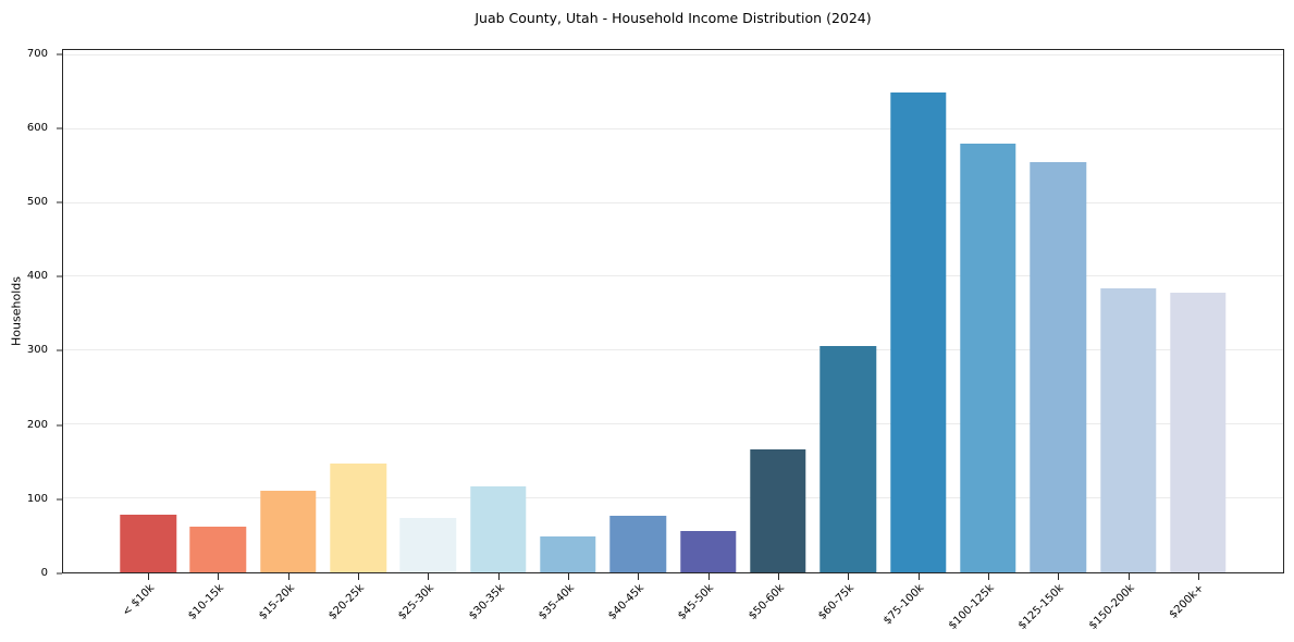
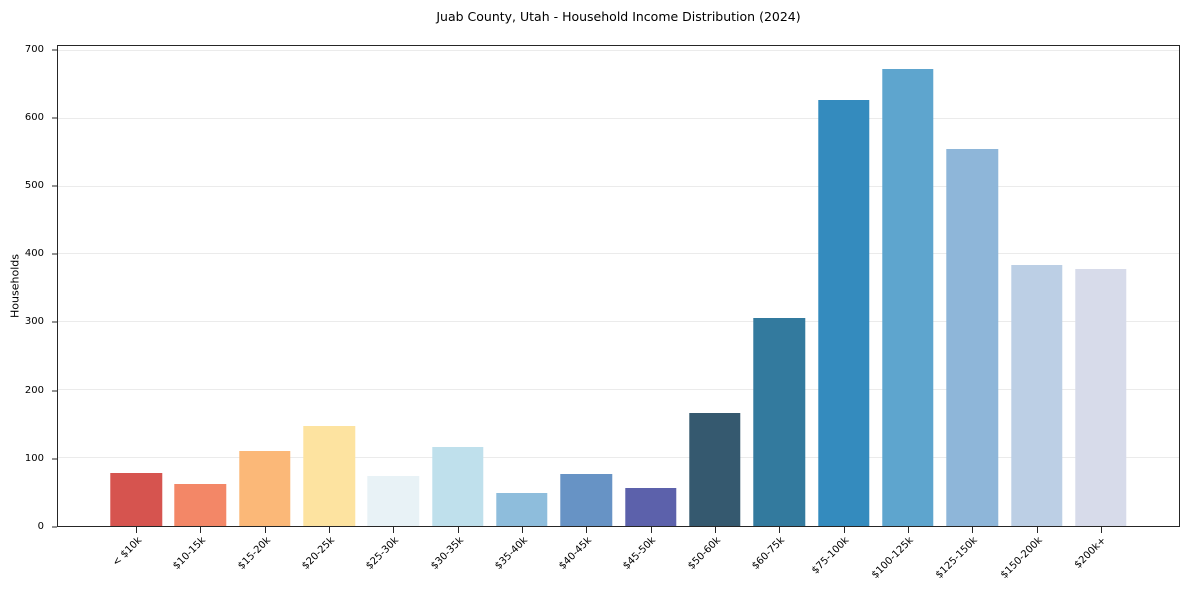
$75-100k: 650 -> 630
$100-125k: 580 -> 670
